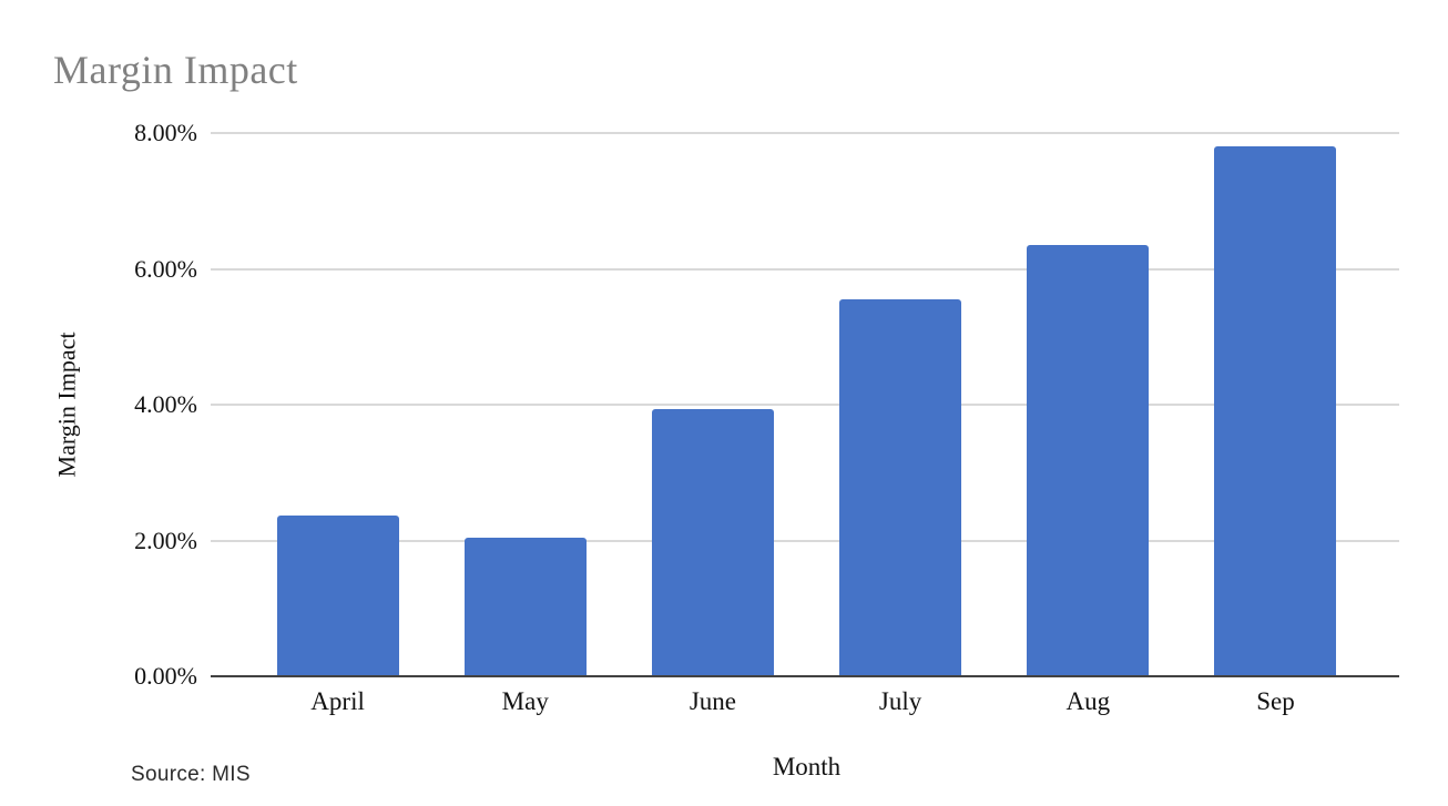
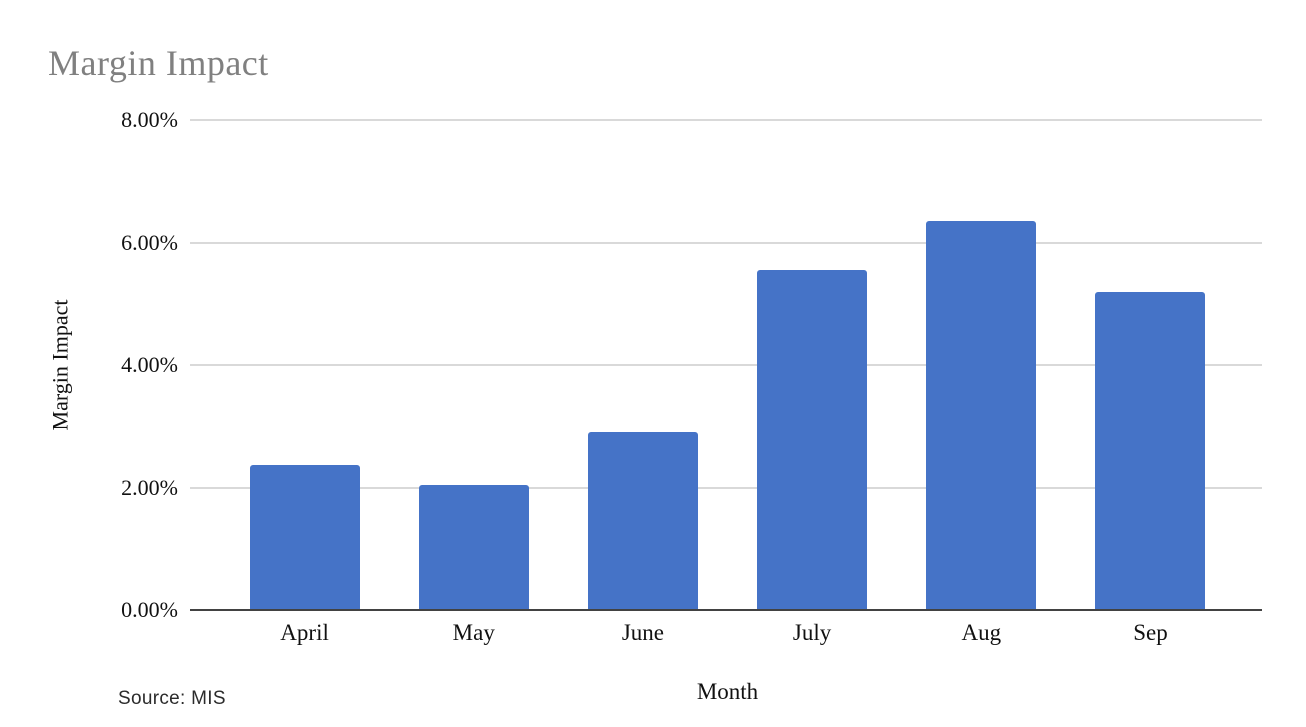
June: 3.9% -> 2.9%
Sep: 7.8% -> 5.2%
